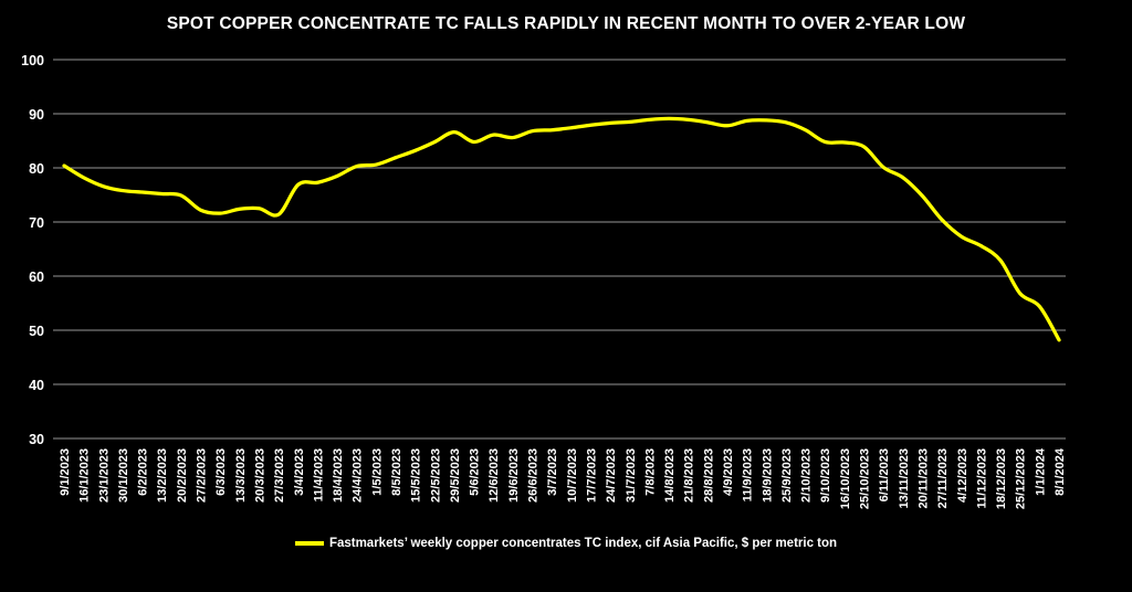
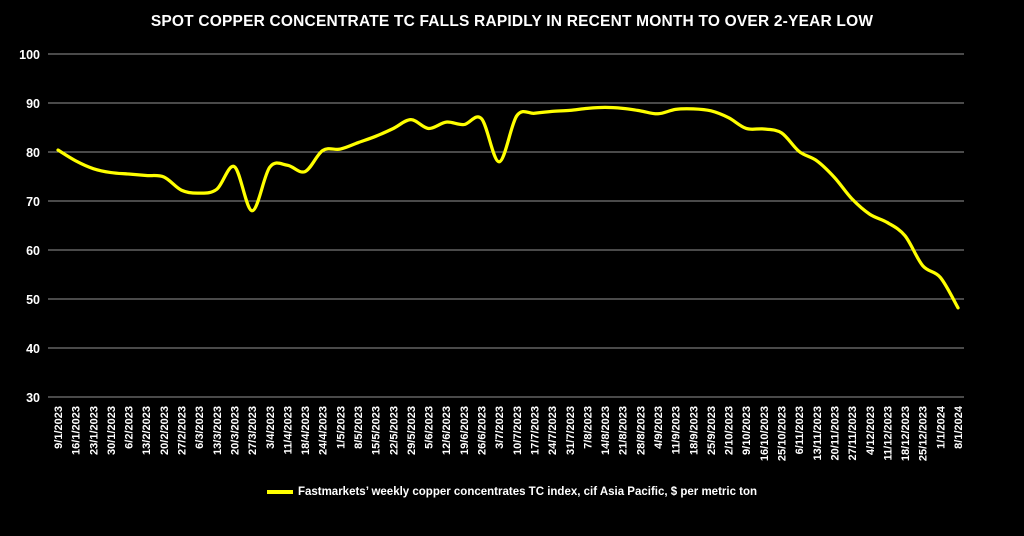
20/3/2023: 72 -> 77
27/3/2023: 71 -> 68
18/4/2023: 78 -> 76
3/7/2023: 87 -> 78
